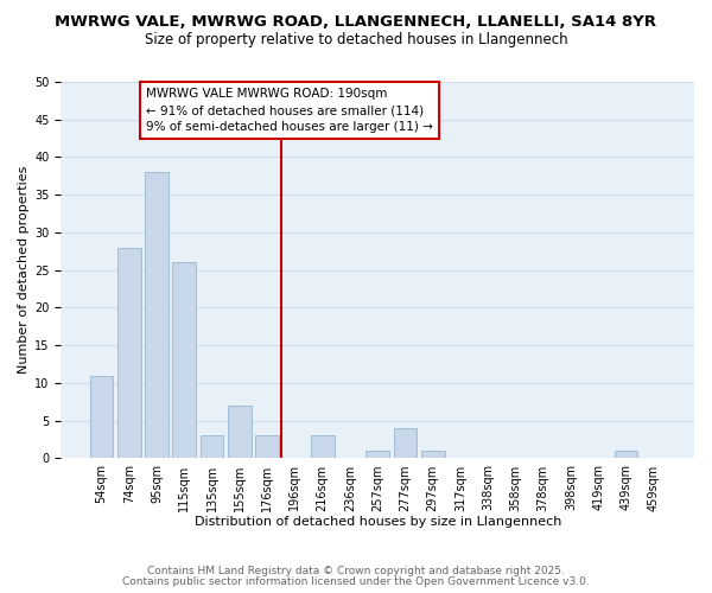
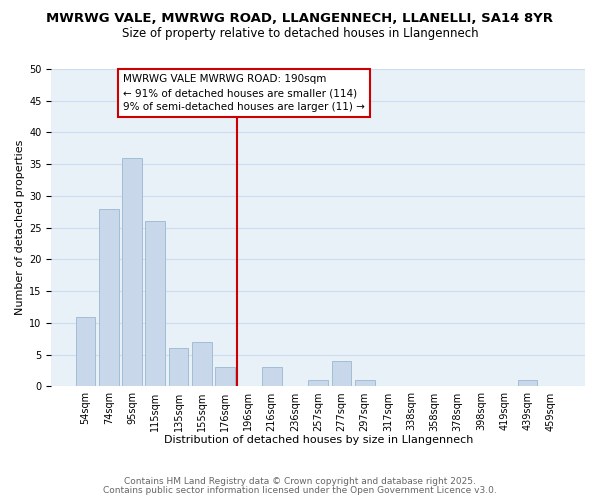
95sqm: 38 -> 36
135sqm: 3 -> 6
